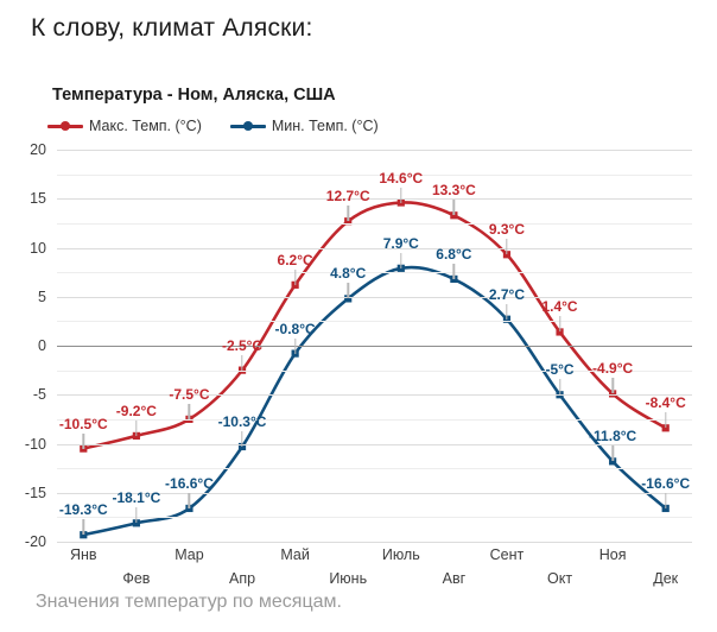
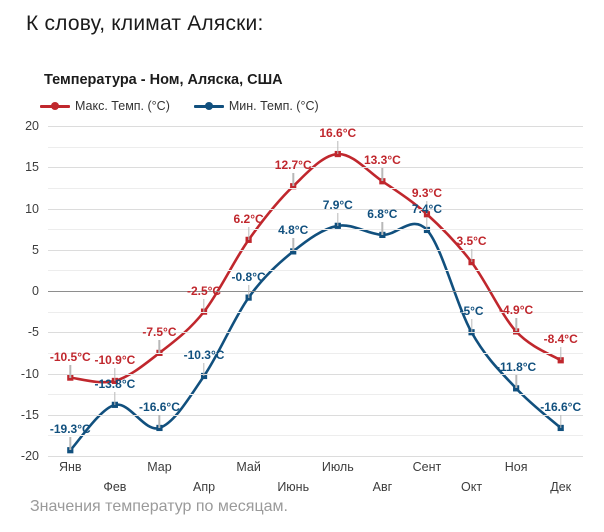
Макс. Темп. (°C)/Фев: -9.2°C -> -10.9°C
Мин. Темп. (°C)/Фев: -18.1°C -> -13.8°C
Макс. Темп. (°C)/Июль: 14.6°C -> 16.6°C
Мин. Темп. (°C)/Сент: 2.7°C -> 7.4°C
Макс. Темп. (°C)/Окт: 1.4°C -> 3.5°C
